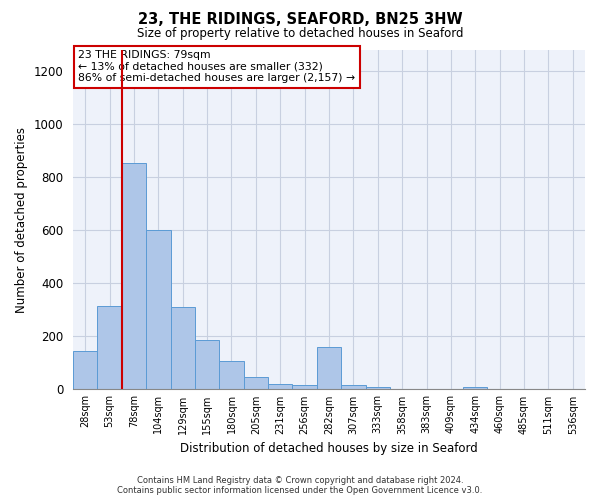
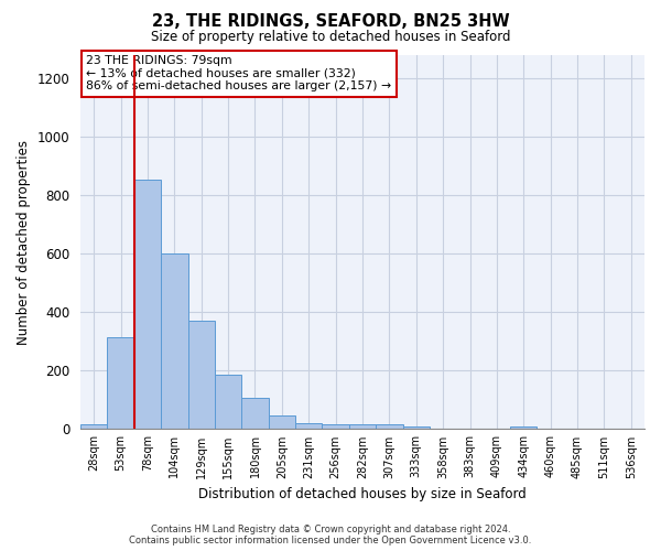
28sqm: 145 -> 15
129sqm: 310 -> 370
282sqm: 160 -> 18
